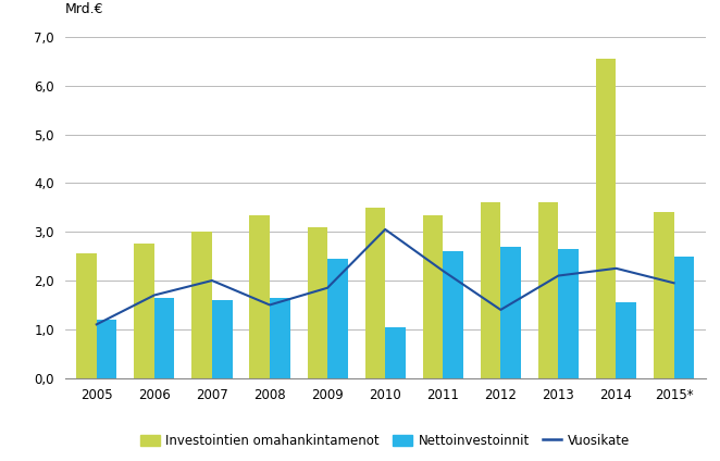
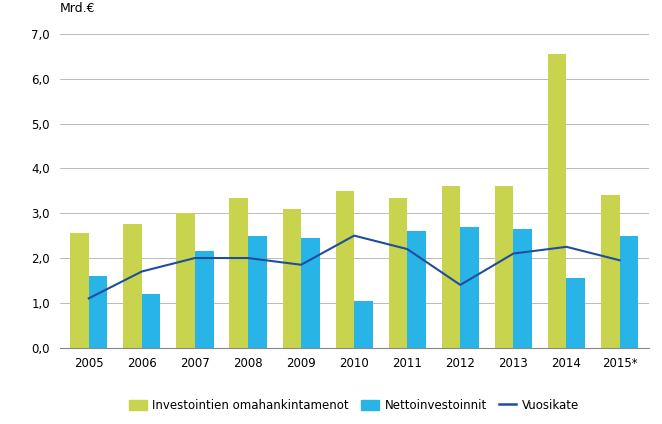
Nettoinvestoinnit/2005: 1,20 -> 1,60
Nettoinvestoinnit/2006: 1,65 -> 1,20
Nettoinvestoinnit/2007: 1,60 -> 2,15
Vuosikate/2008: 1,50 -> 2,00
Nettoinvestoinnit/2008: 1,65 -> 2,50
Vuosikate/2010: 3,05 -> 2,50
